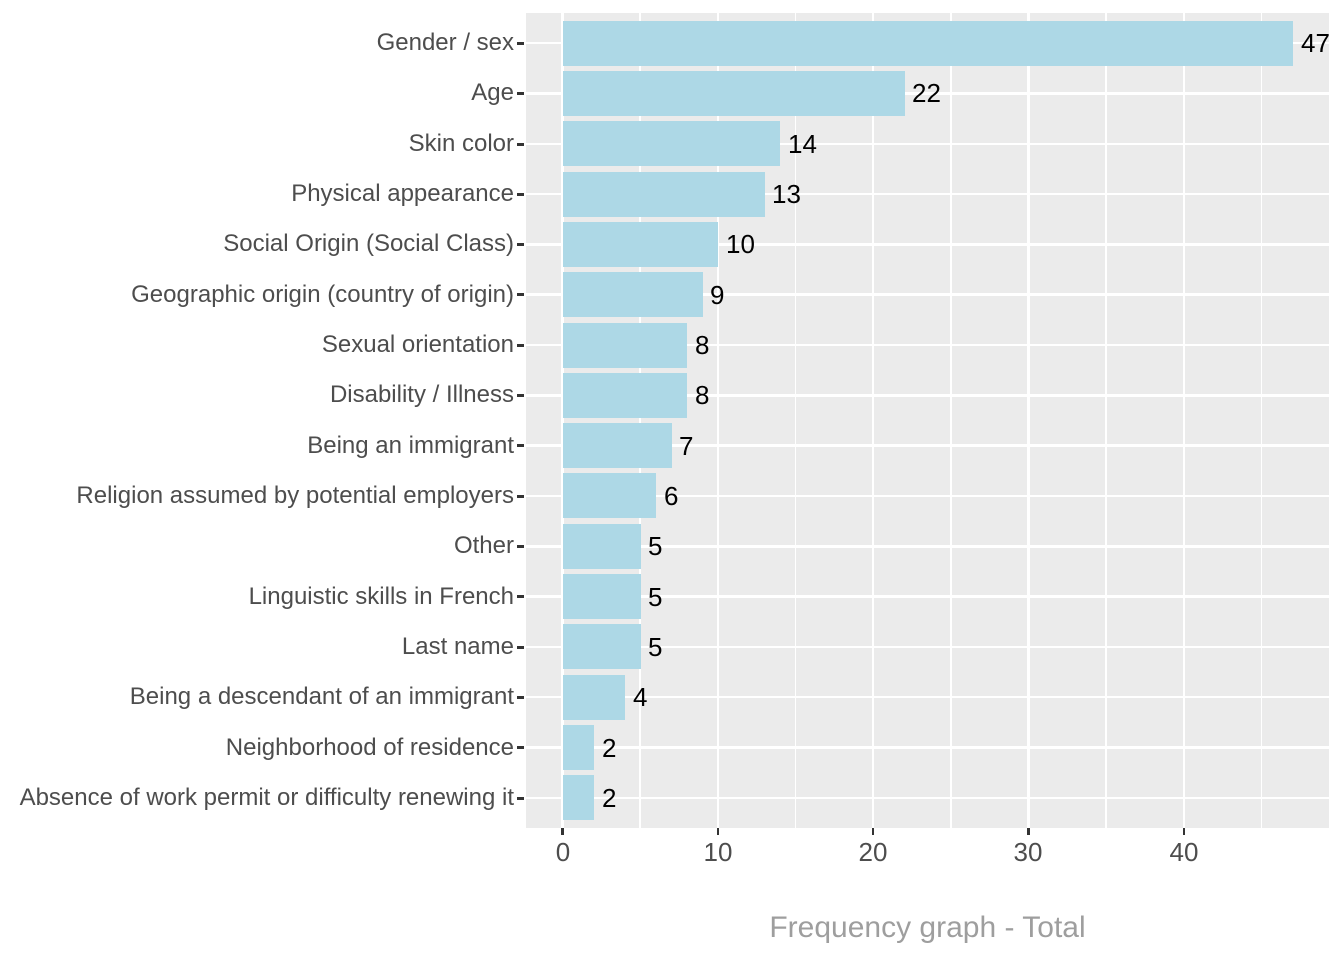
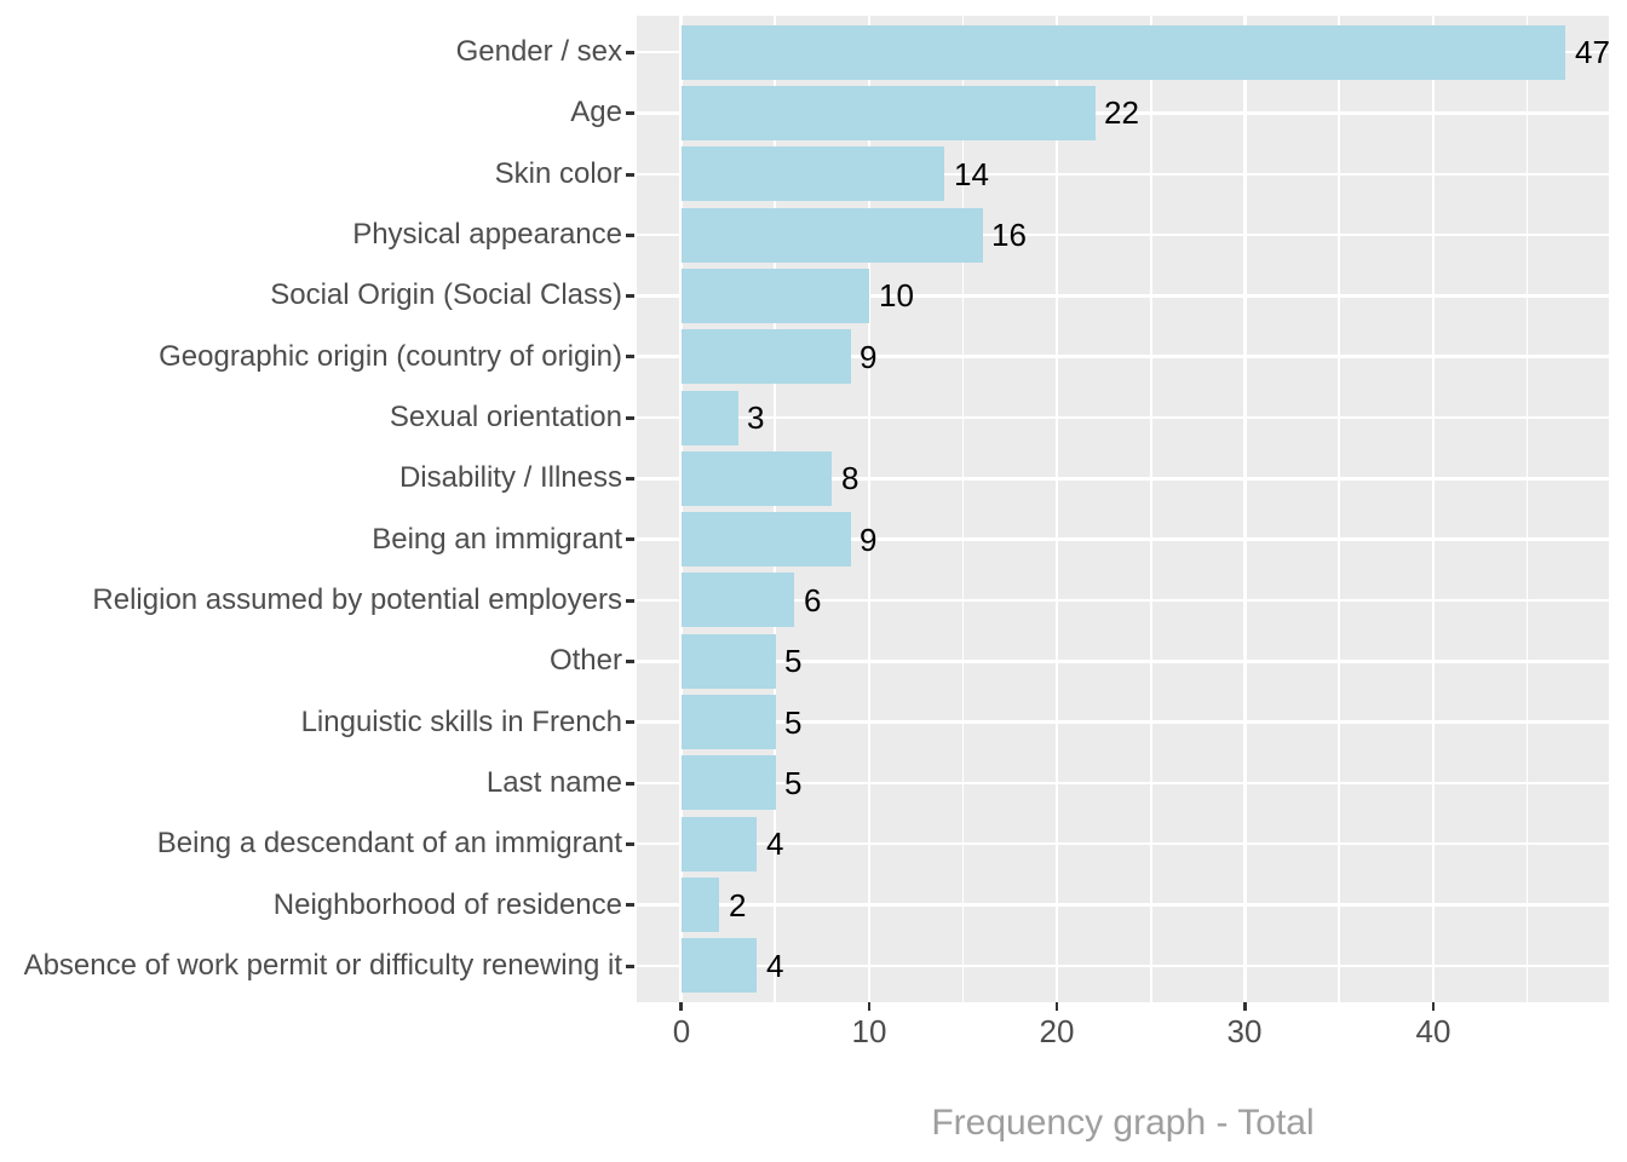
Physical appearance: 13 -> 16
Sexual orientation: 8 -> 3
Being an immigrant: 7 -> 9
Absence of work permit or difficulty renewing it: 2 -> 4
